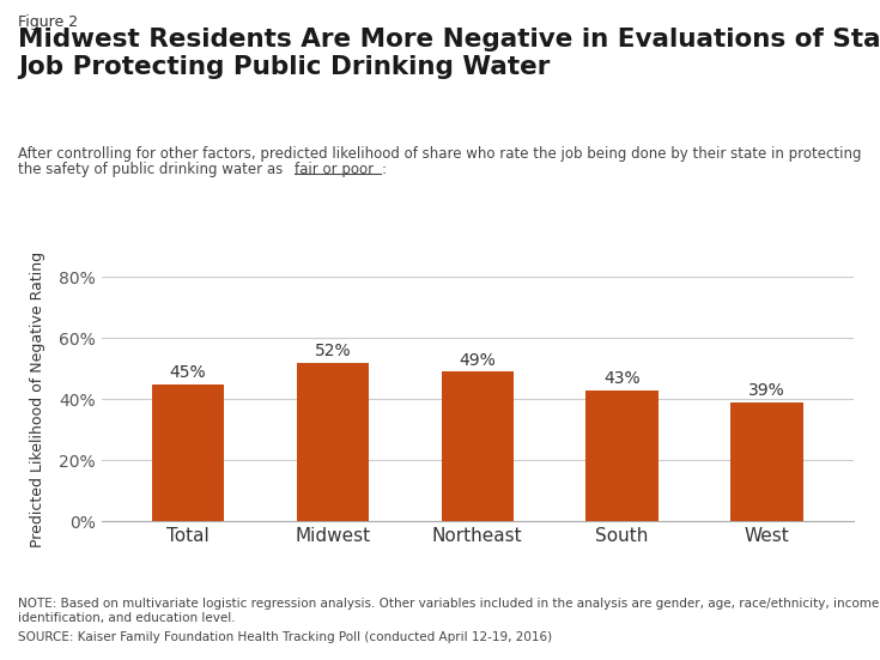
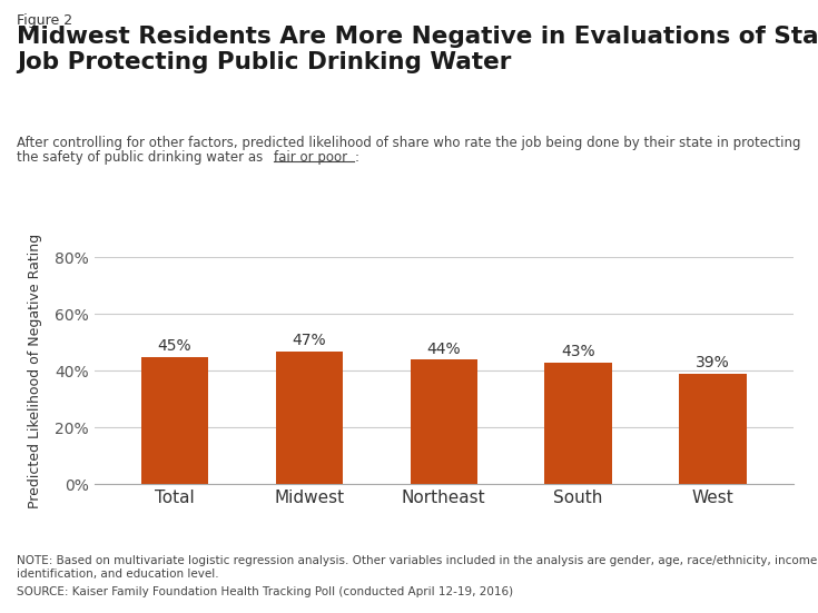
Midwest: 52% -> 47%
Northeast: 49% -> 44%
